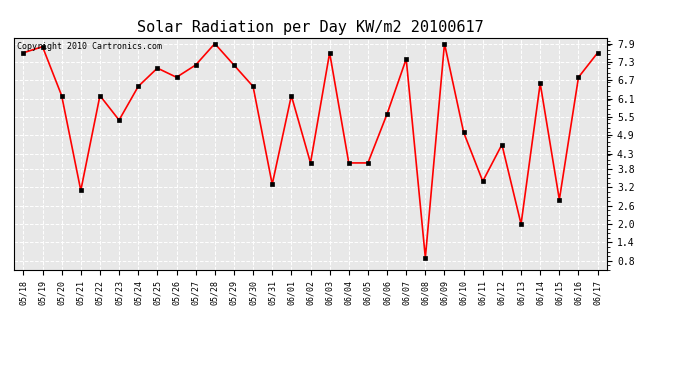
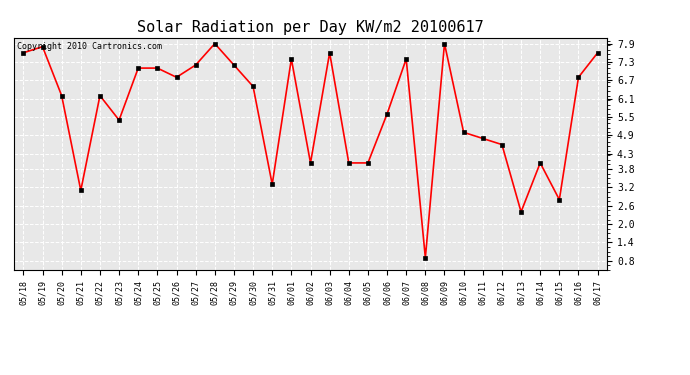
05/24: 6.5 -> 7.1
06/01: 6.2 -> 7.4
06/11: 3.4 -> 4.8
06/13: 2.0 -> 2.4
06/14: 6.6 -> 4.0
